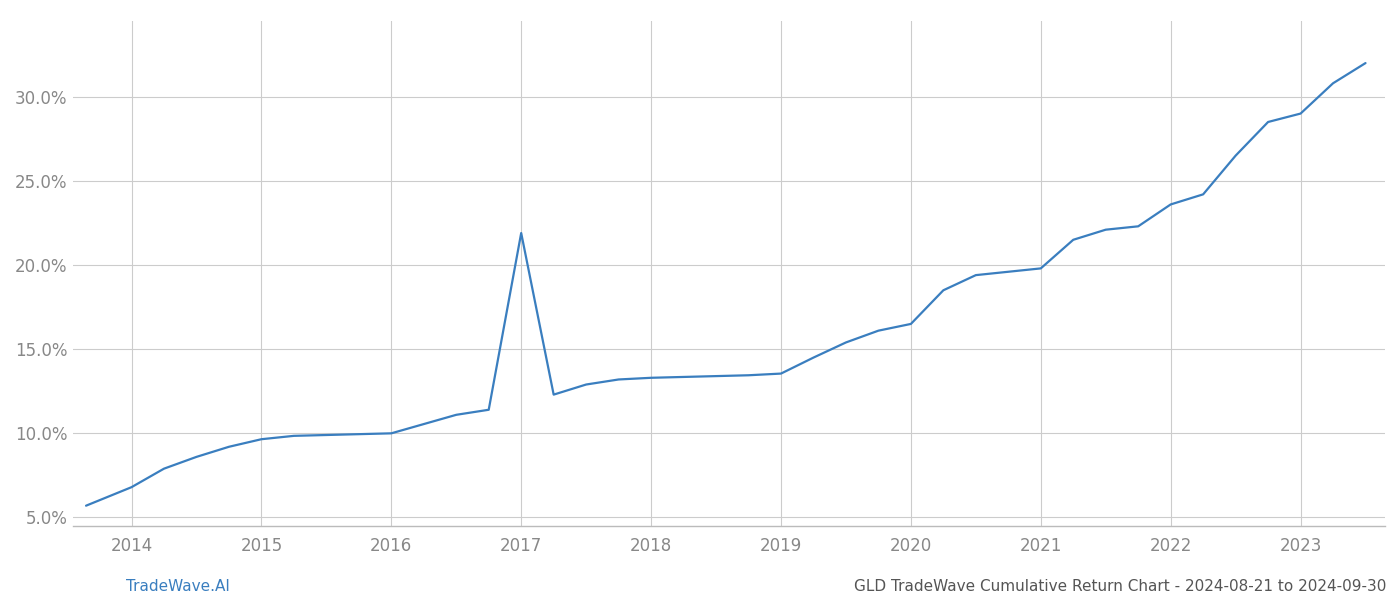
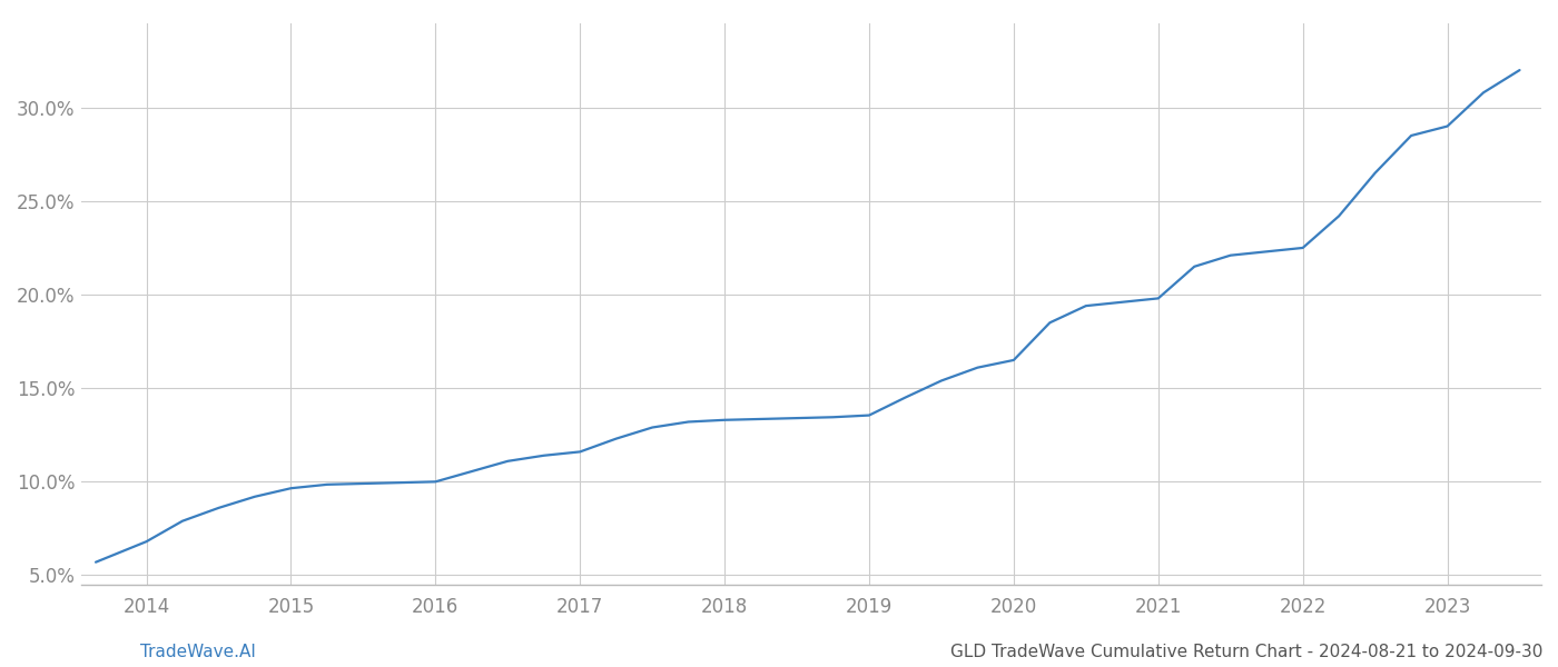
2017: 21.9% -> 11.6%
2022: 23.6% -> 22.5%
